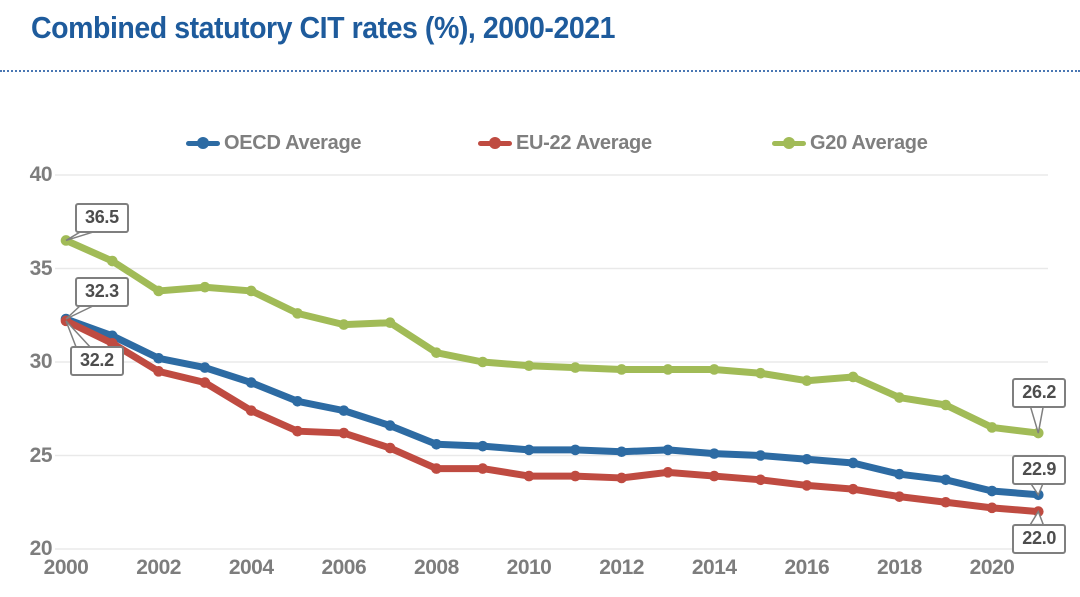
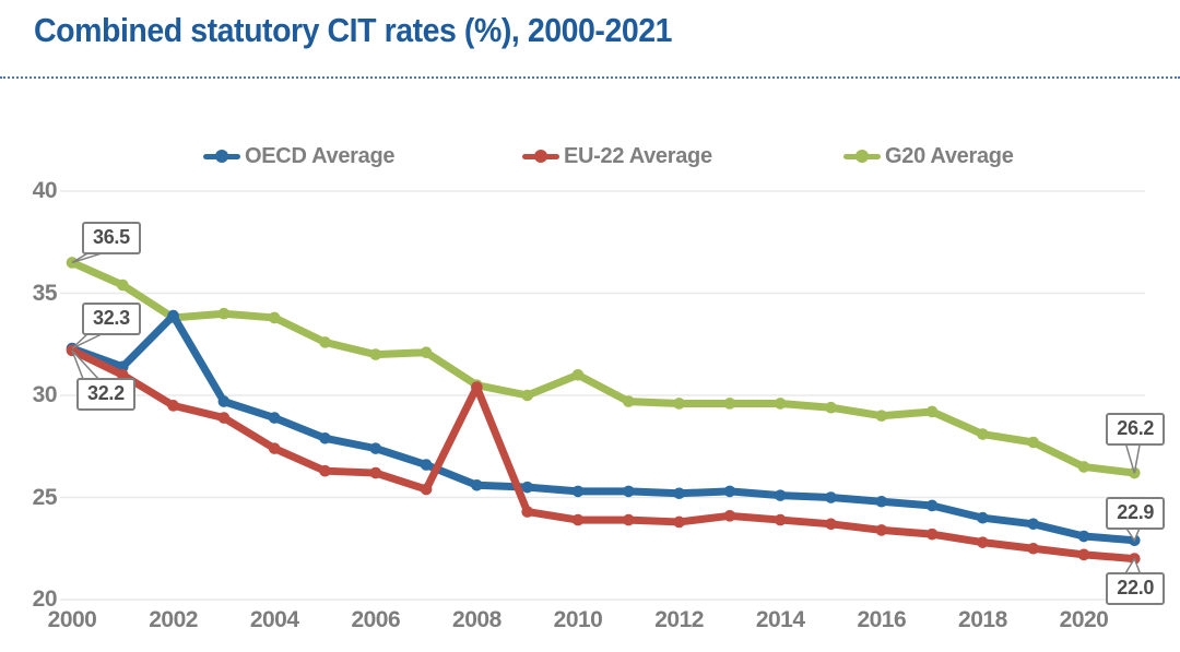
OECD Average/2002: 30.2 -> 33.9
EU-22 Average/2008: 24.3 -> 30.4
G20 Average/2010: 29.8 -> 31.0
